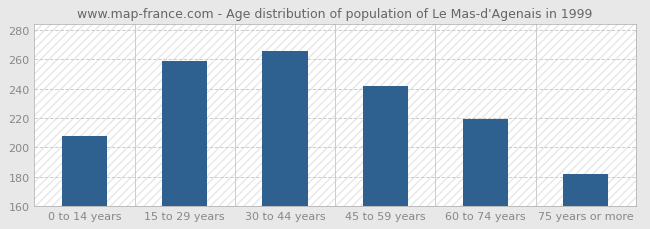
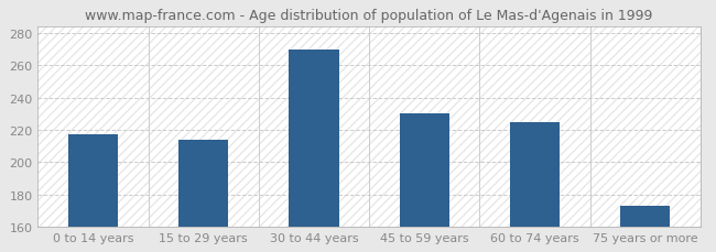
0 to 14 years: 208 -> 217
15 to 29 years: 259 -> 214
30 to 44 years: 266 -> 270
45 to 59 years: 242 -> 230
60 to 74 years: 219 -> 225
75 years or more: 182 -> 173
